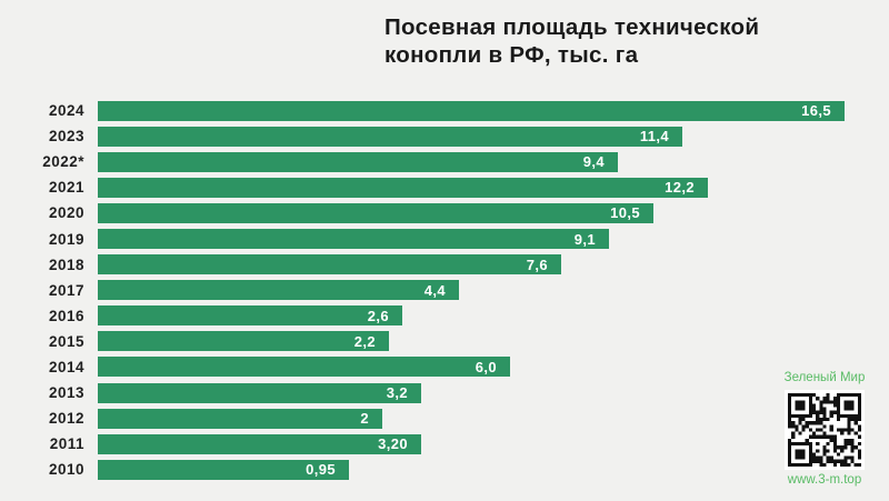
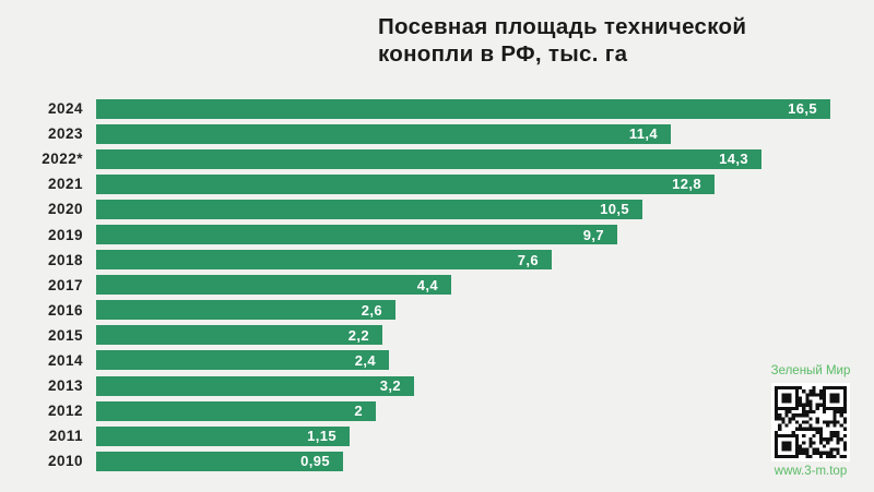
2022*: 9,4 -> 14,3
2021: 12,2 -> 12,8
2019: 9,1 -> 9,7
2014: 6,0 -> 2,4
2011: 3,20 -> 1,15
